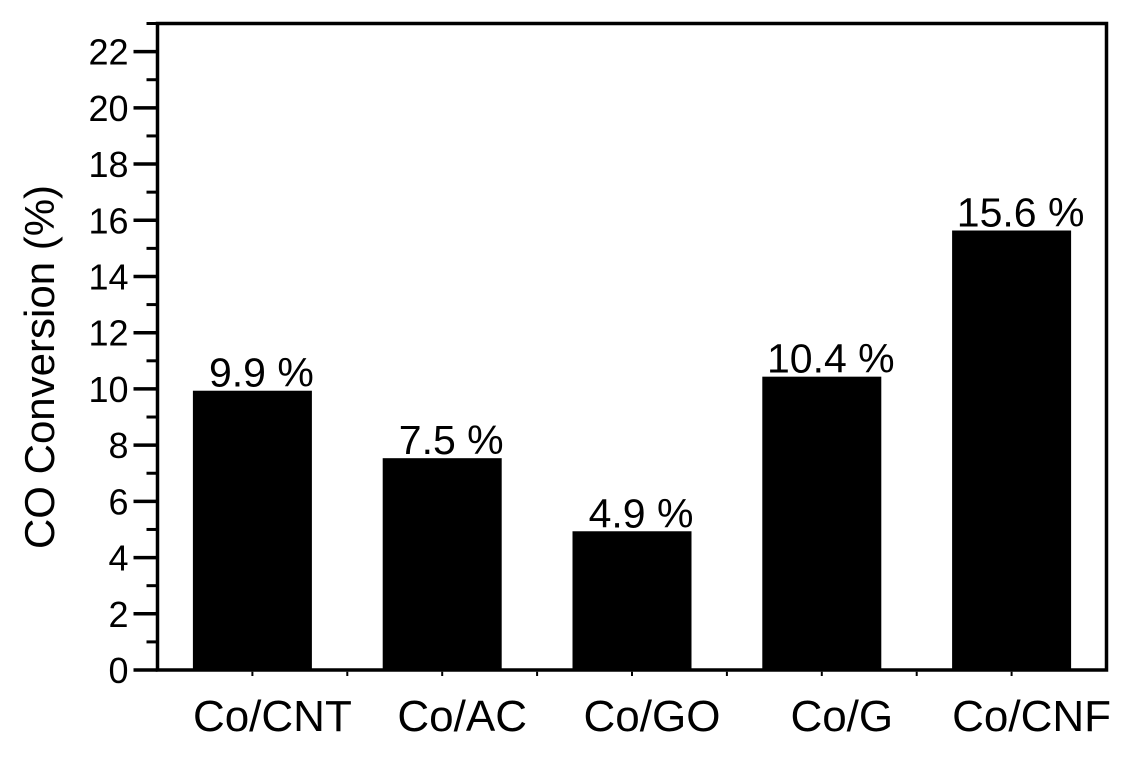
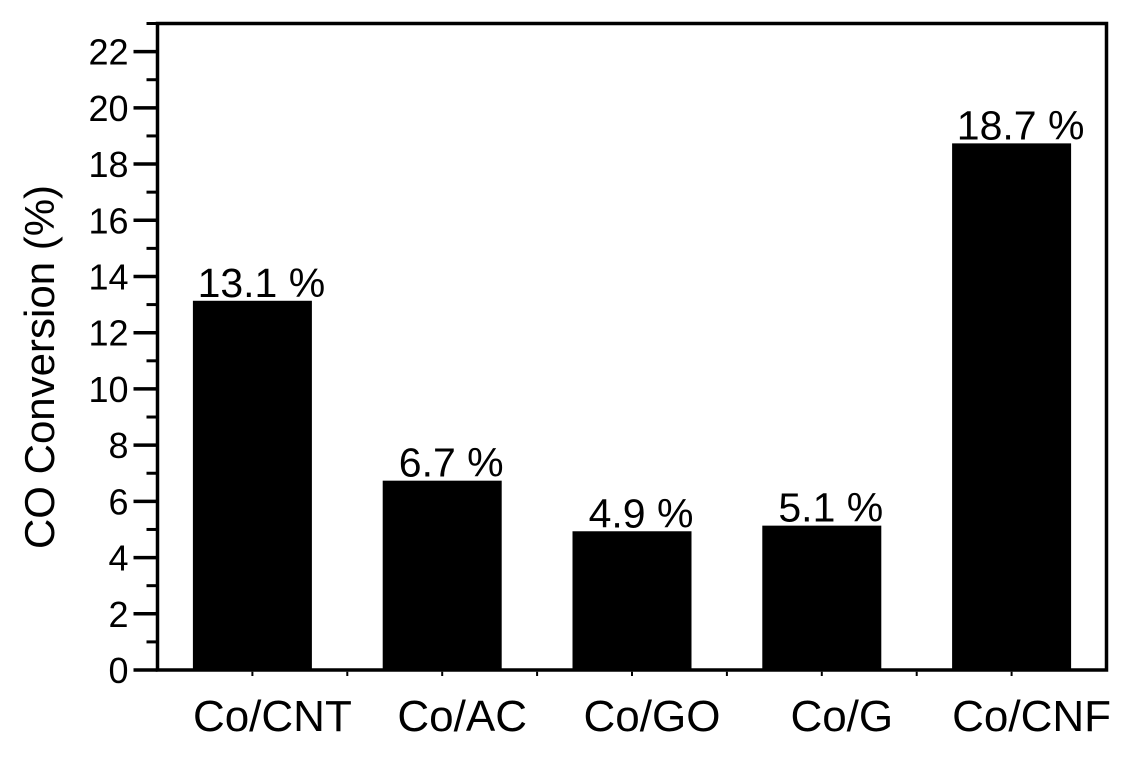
Co/CNT: 9.9 -> 13.1
Co/AC: 7.5 -> 6.7
Co/G: 10.4 -> 5.1
Co/CNF: 15.6 -> 18.7
